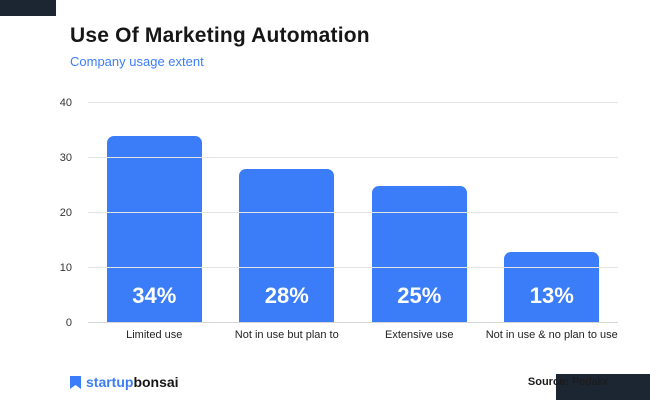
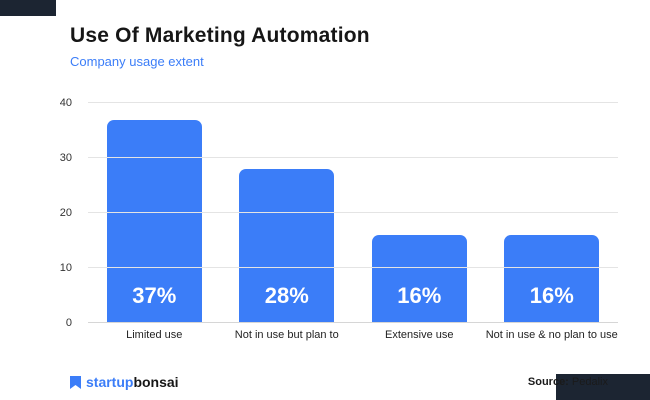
Limited use: 34% -> 37%
Extensive use: 25% -> 16%
Not in use & no plan to use: 13% -> 16%
